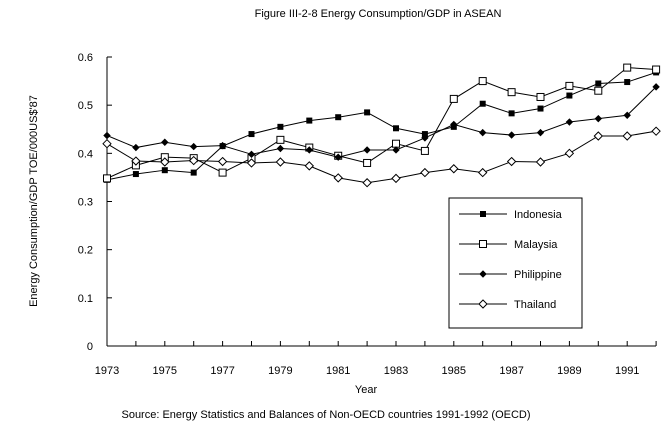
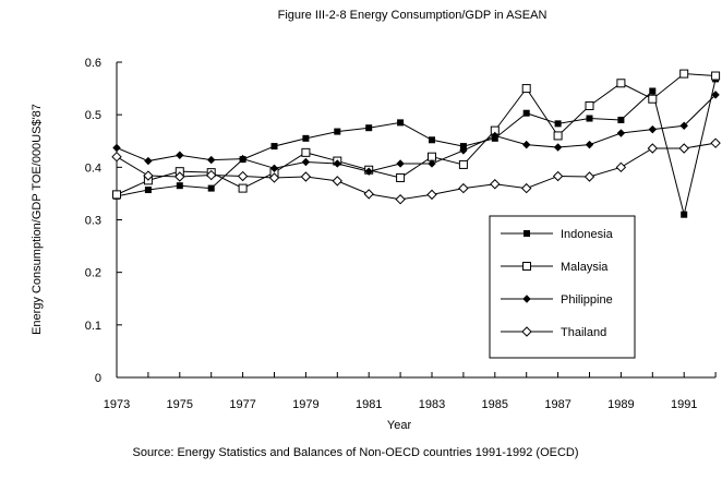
Malaysia/1985: 0.51 -> 0.47
Malaysia/1987: 0.53 -> 0.46
Indonesia/1989: 0.52 -> 0.49
Malaysia/1989: 0.54 -> 0.56
Indonesia/1991: 0.55 -> 0.31
